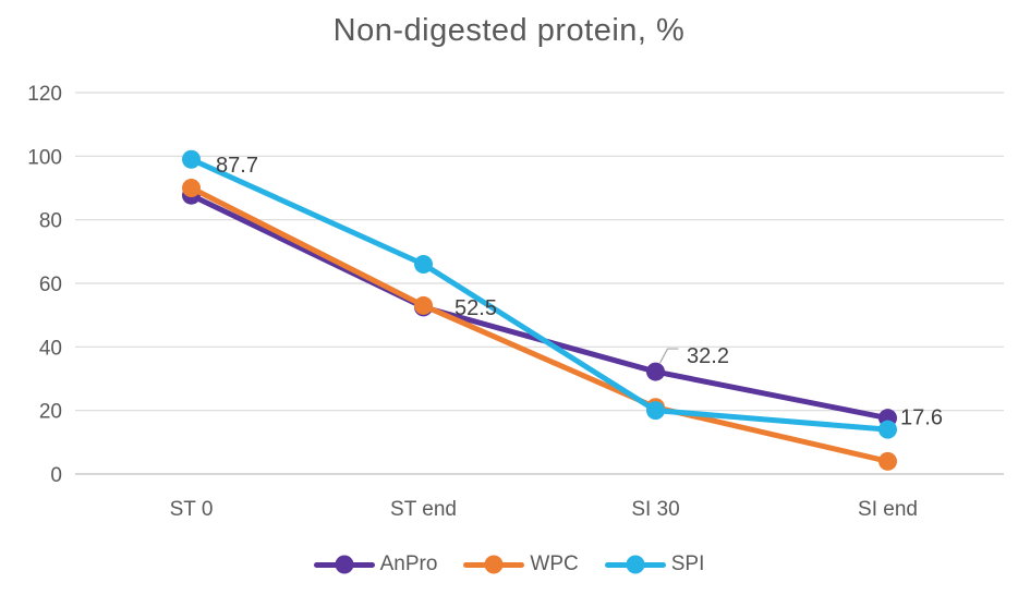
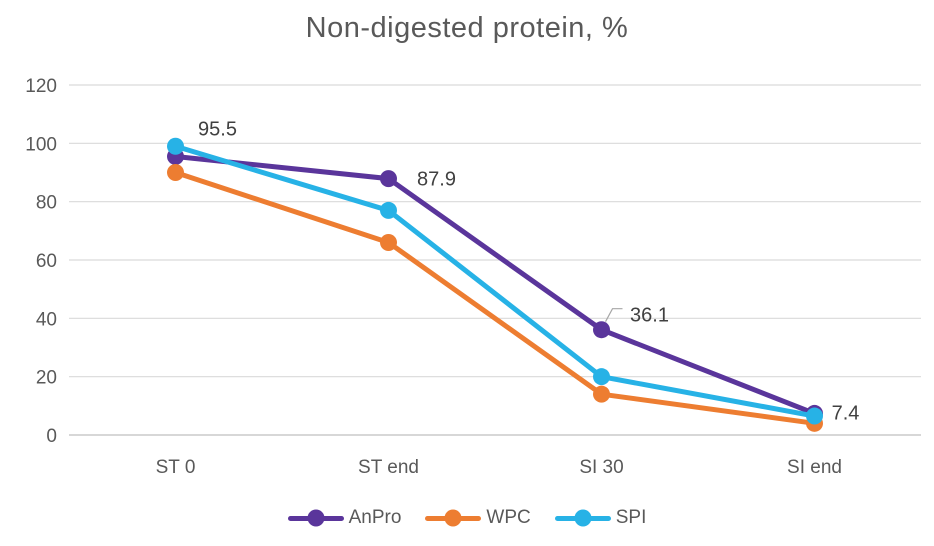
AnPro/ST 0: 87.7 -> 95.5
AnPro/ST end: 52.5 -> 87.9
WPC/ST end: 53 -> 66
SPI/ST end: 66 -> 77
AnPro/SI 30: 32.2 -> 36.1
WPC/SI 30: 21 -> 14
AnPro/SI end: 17.6 -> 7.4
SPI/SI end: 14 -> 6
